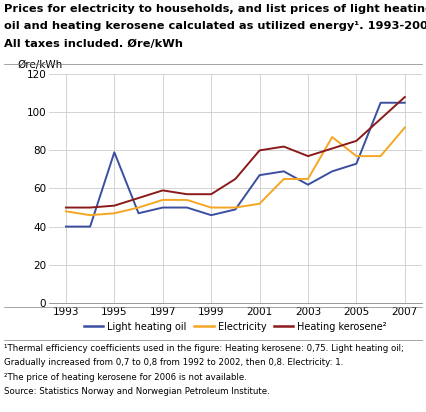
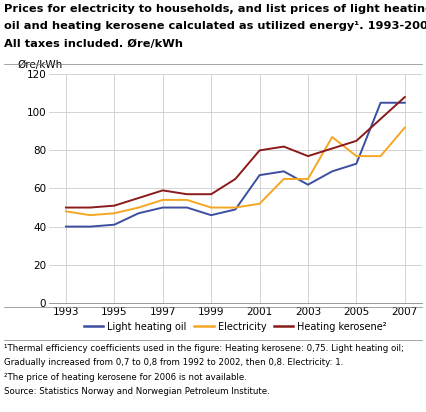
Light heating oil/1995: 79 -> 41
